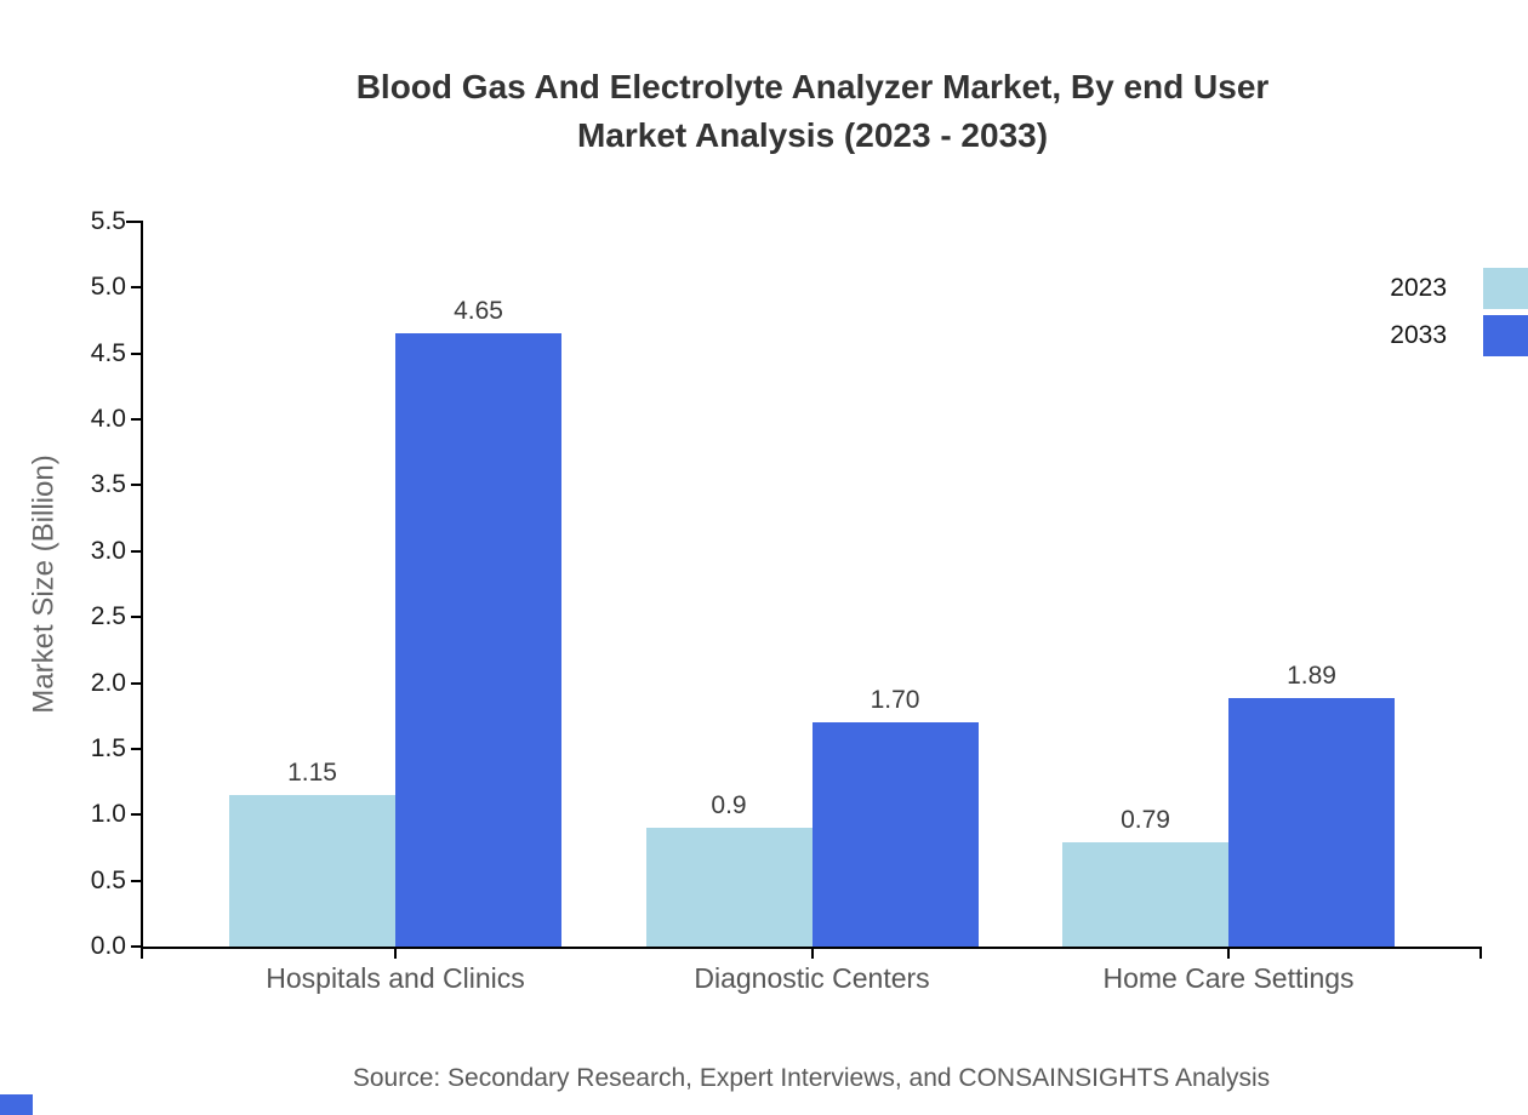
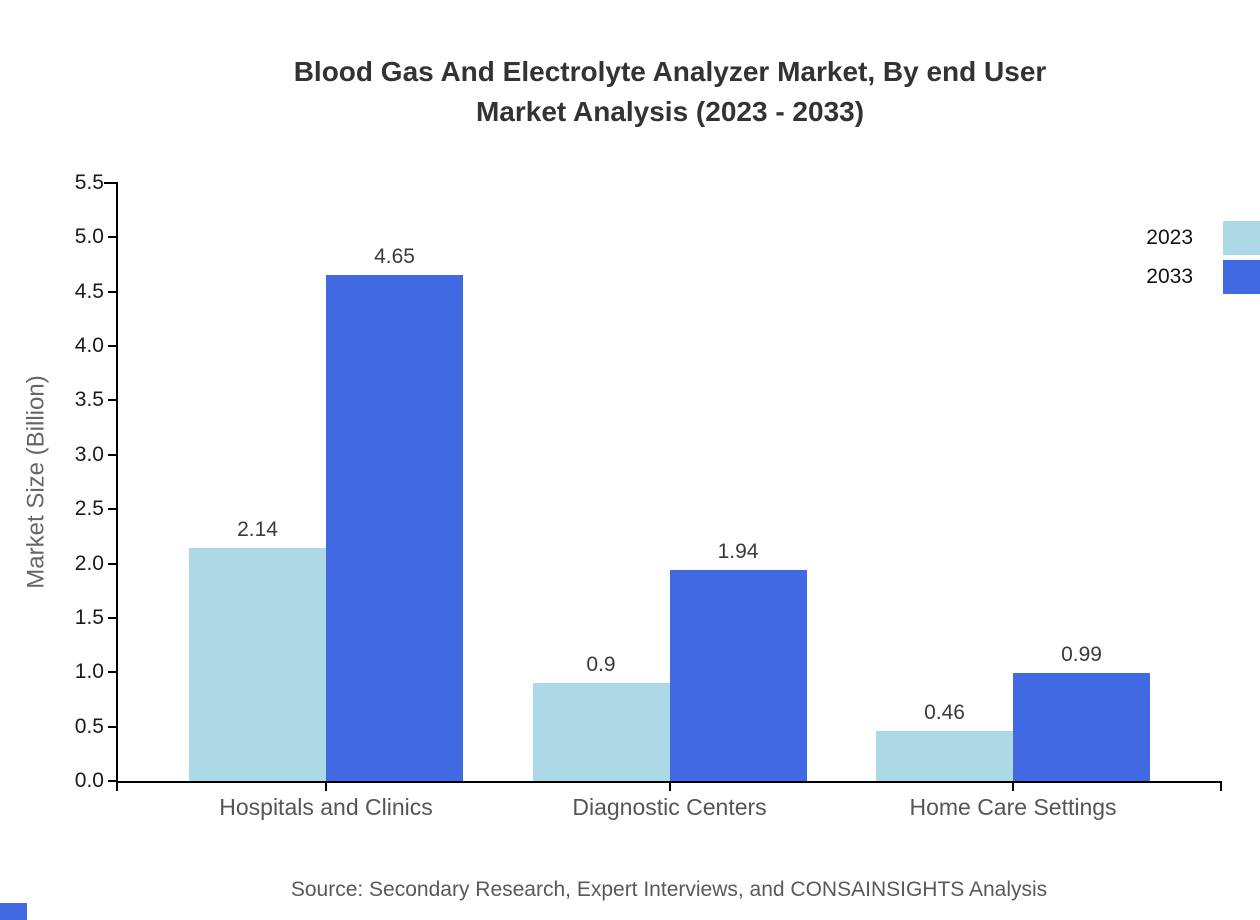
2023/Hospitals and Clinics: 1.15 -> 2.14
2033/Diagnostic Centers: 1.70 -> 1.94
2023/Home Care Settings: 0.79 -> 0.46
2033/Home Care Settings: 1.89 -> 0.99
